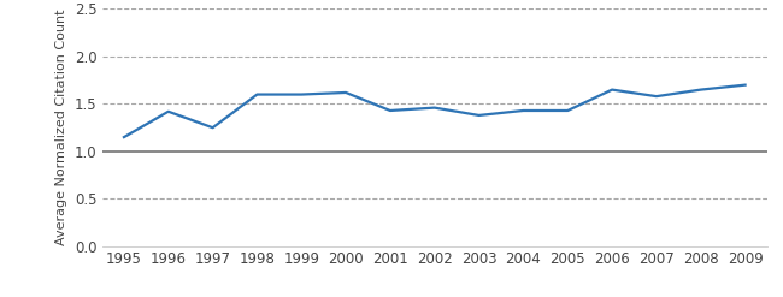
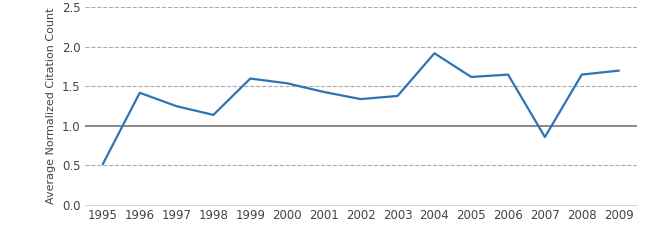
1995: 1.15 -> 0.52
1998: 1.60 -> 1.14
2000: 1.62 -> 1.54
2002: 1.46 -> 1.34
2004: 1.43 -> 1.92
2005: 1.43 -> 1.62
2007: 1.58 -> 0.86
